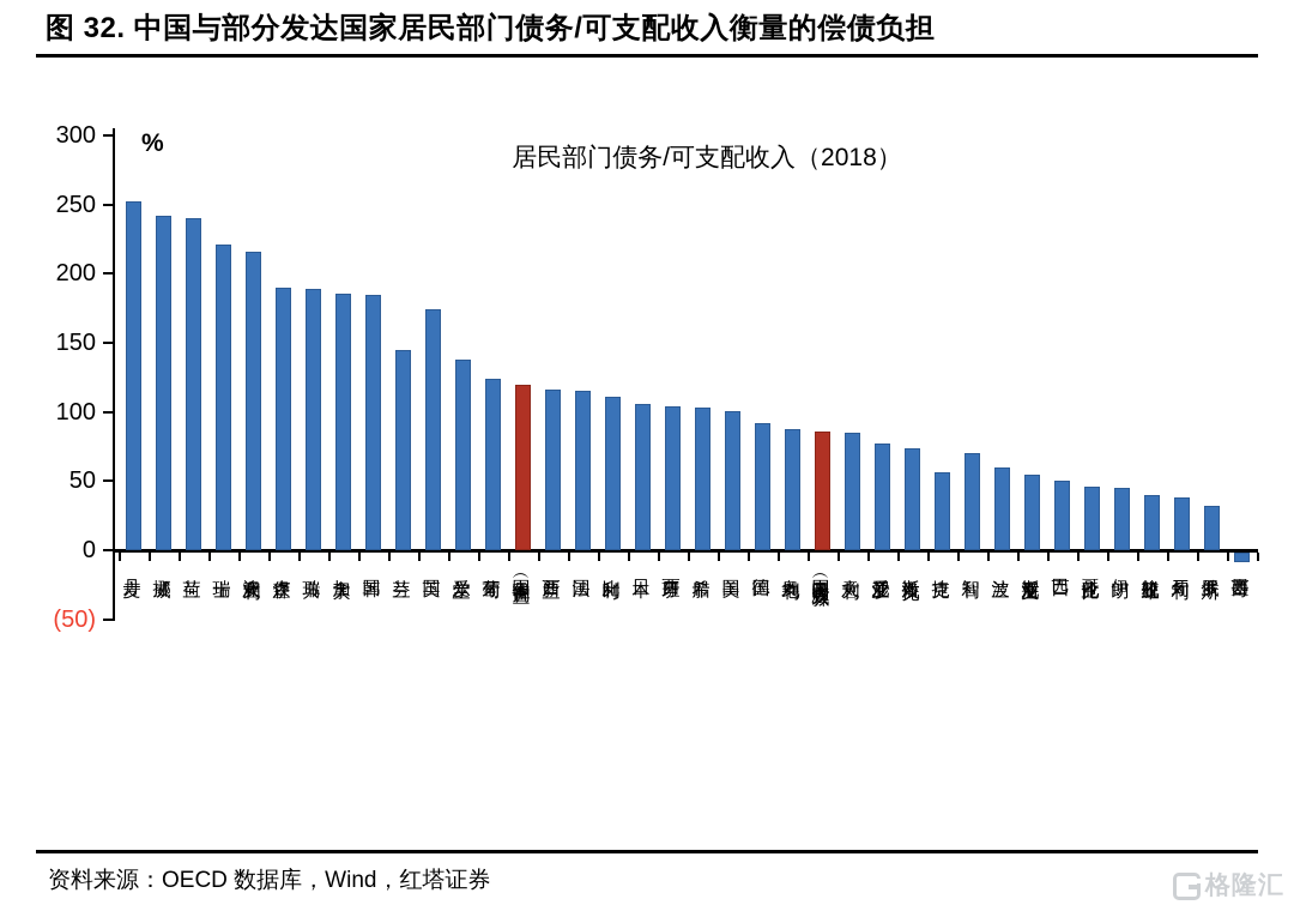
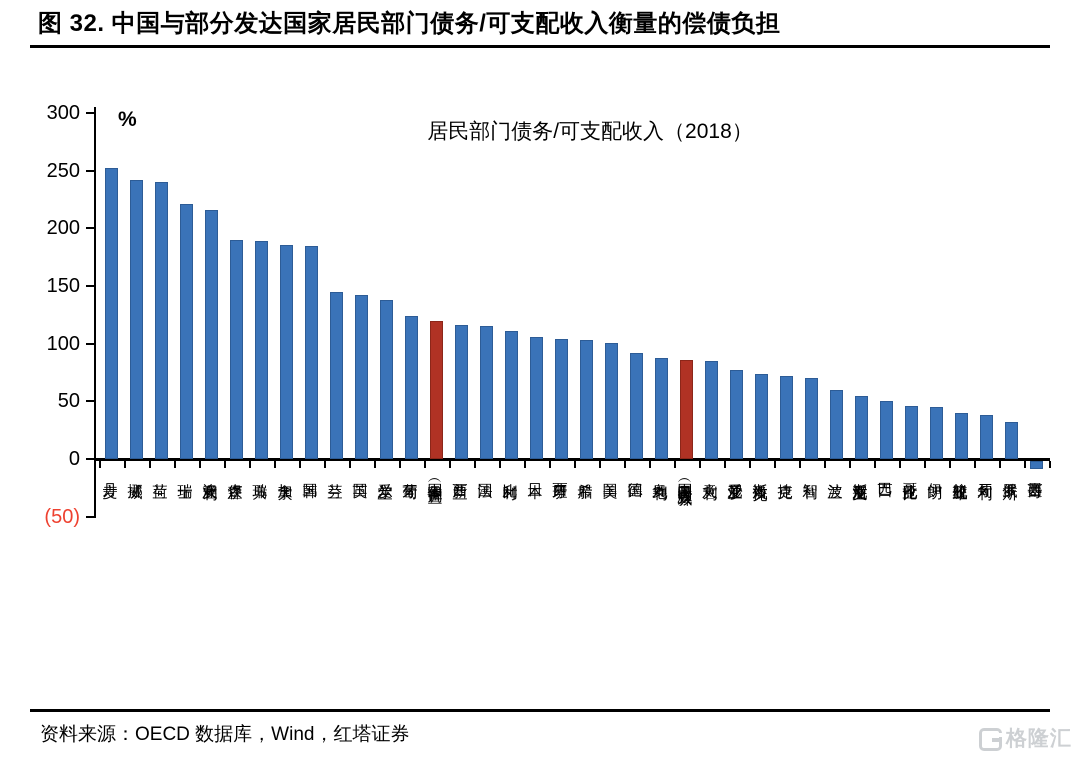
英国: 174 -> 142
捷克: 56 -> 72
